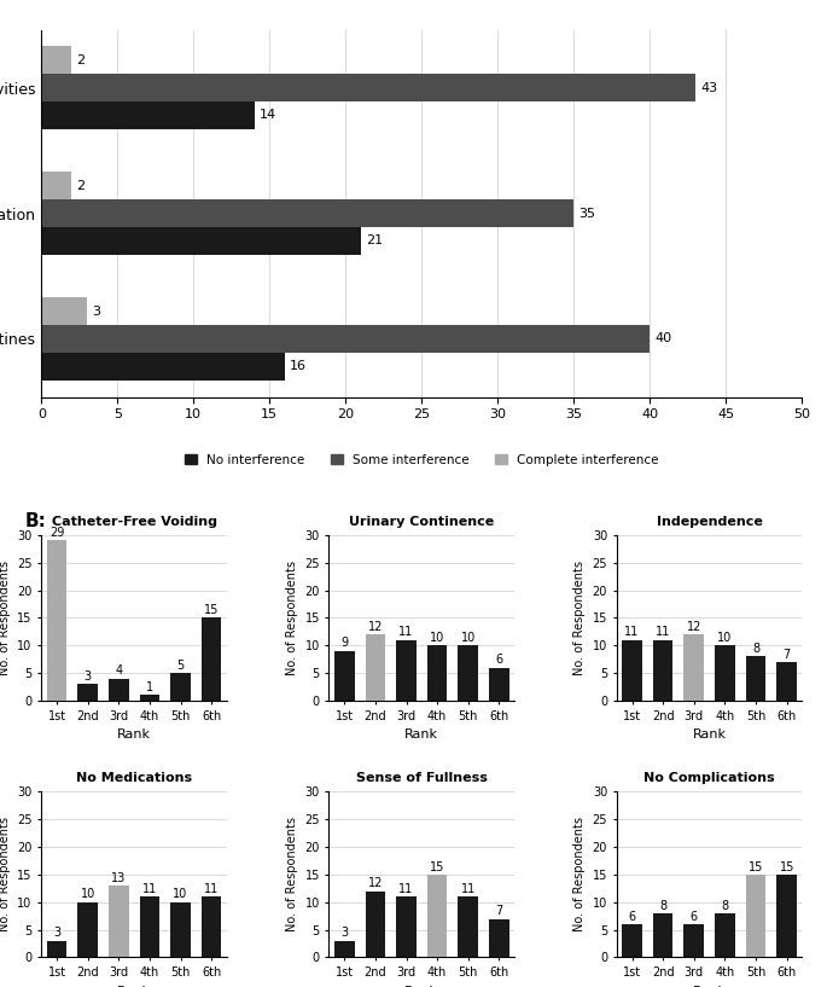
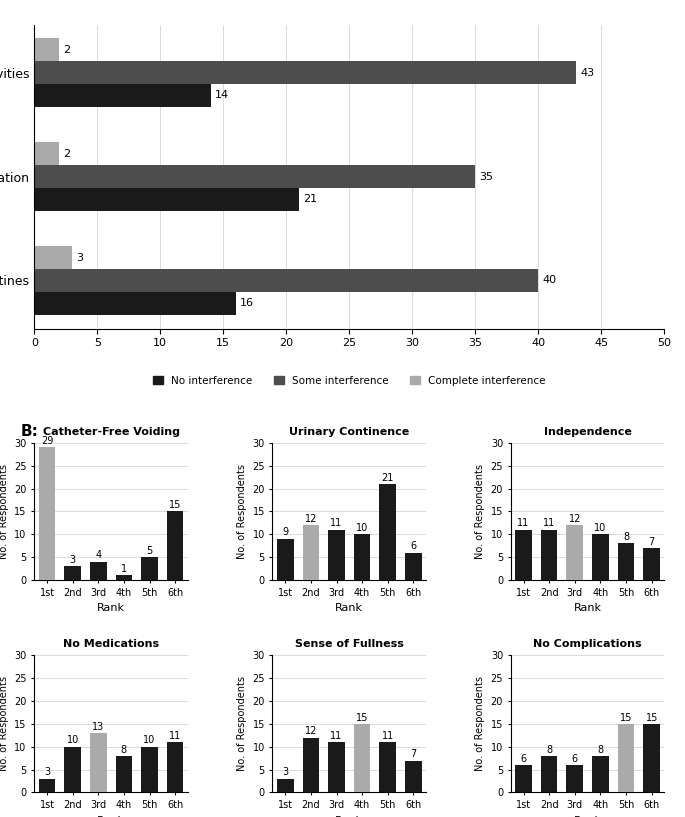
Urinary Continence/5th: 10 -> 21
No Medications/4th: 11 -> 8
